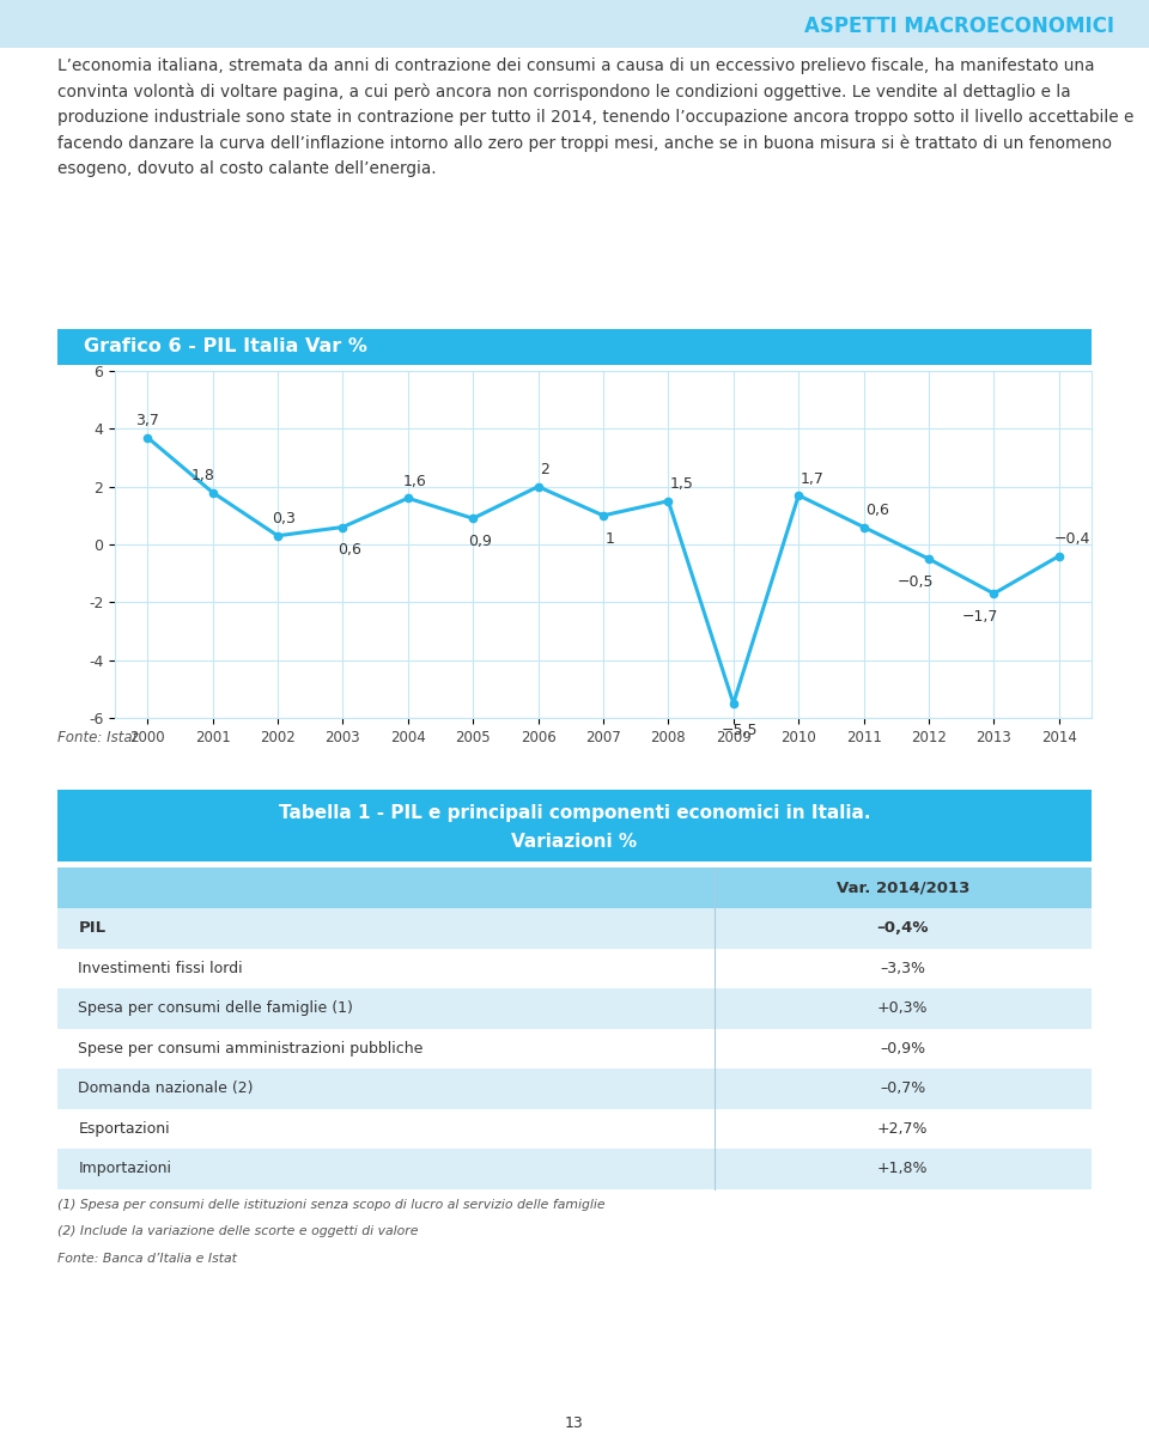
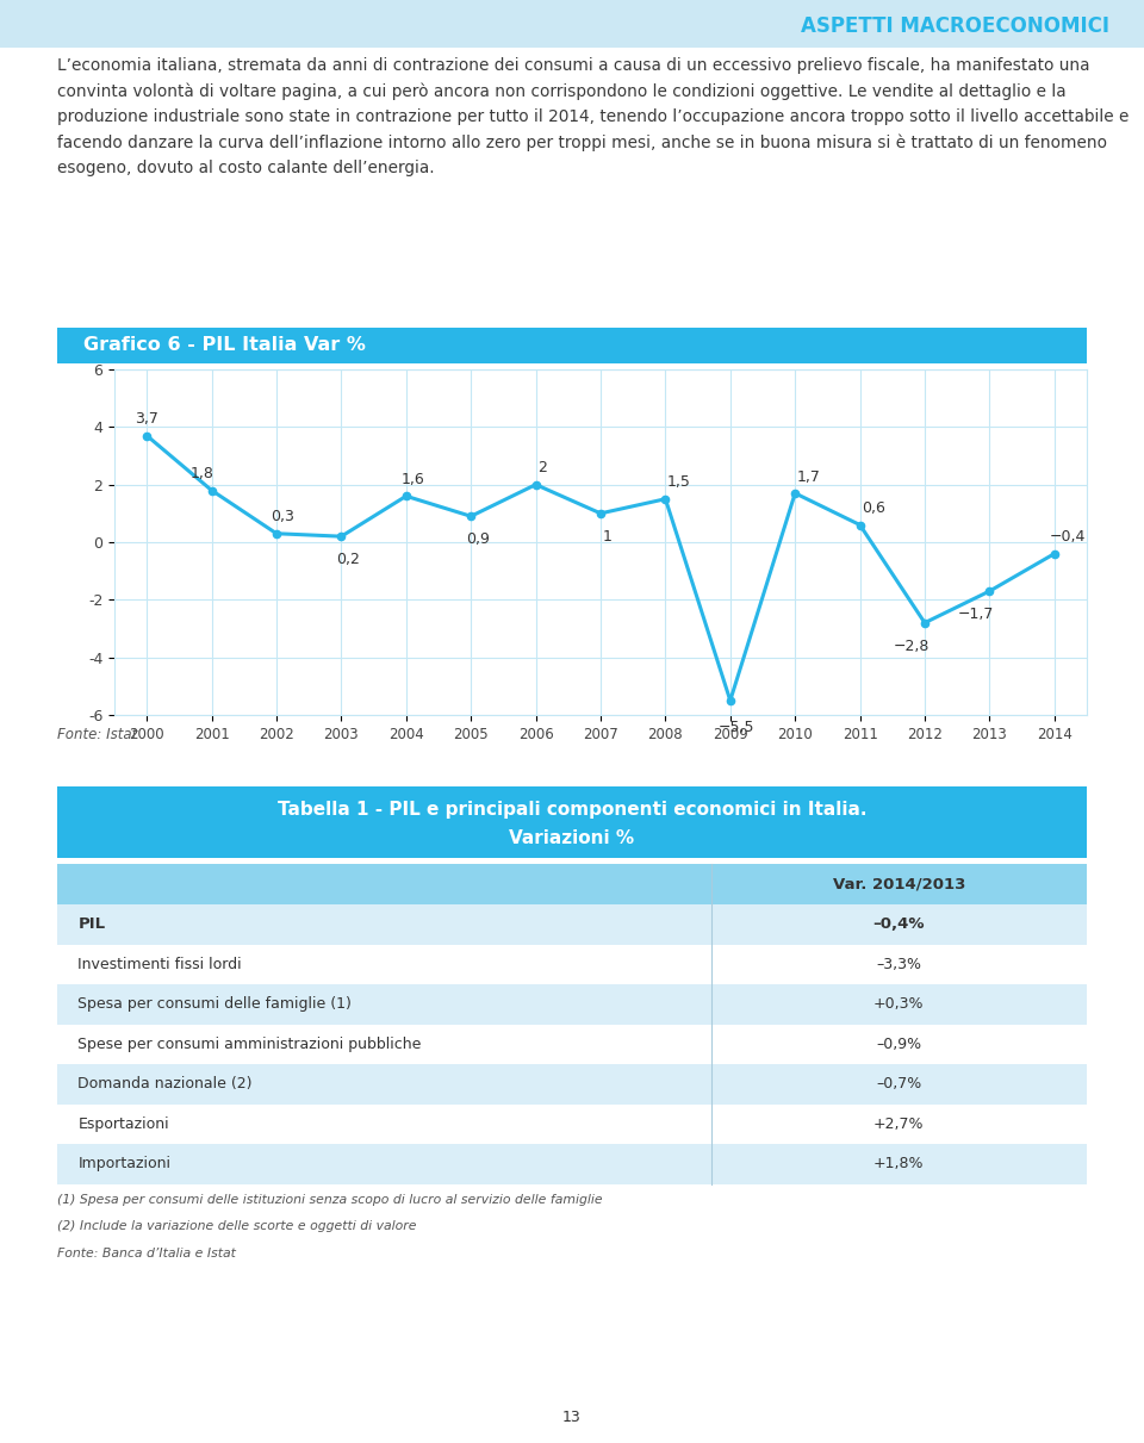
2003: 0,6 -> 0,2
2012: −0,5 -> −2,8
